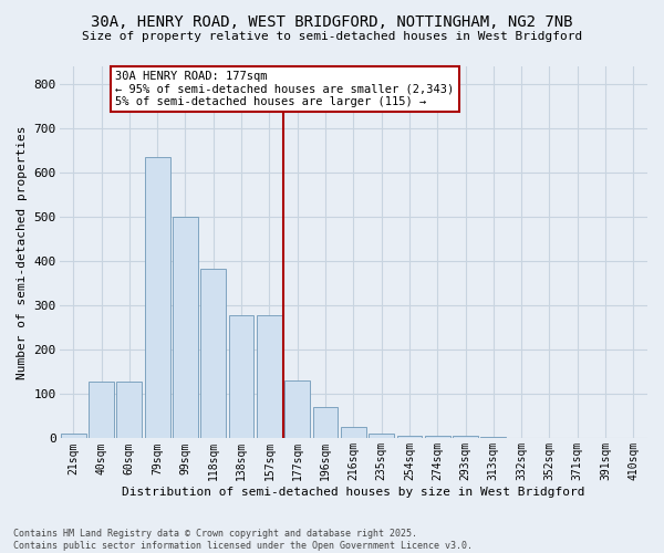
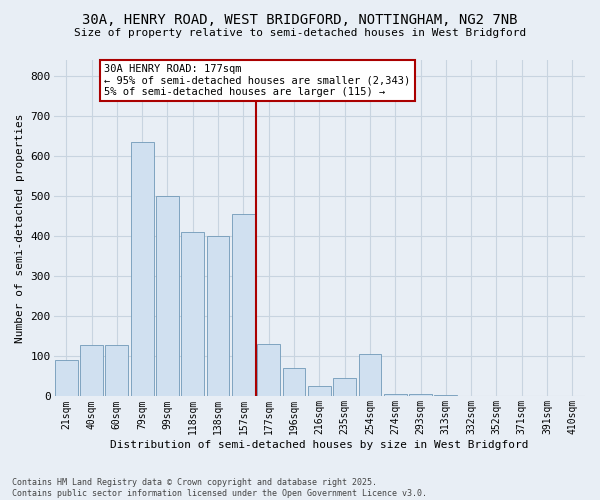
21sqm: 10 -> 90
118sqm: 383 -> 410
138sqm: 278 -> 400
157sqm: 278 -> 455
235sqm: 12 -> 45
254sqm: 7 -> 105
